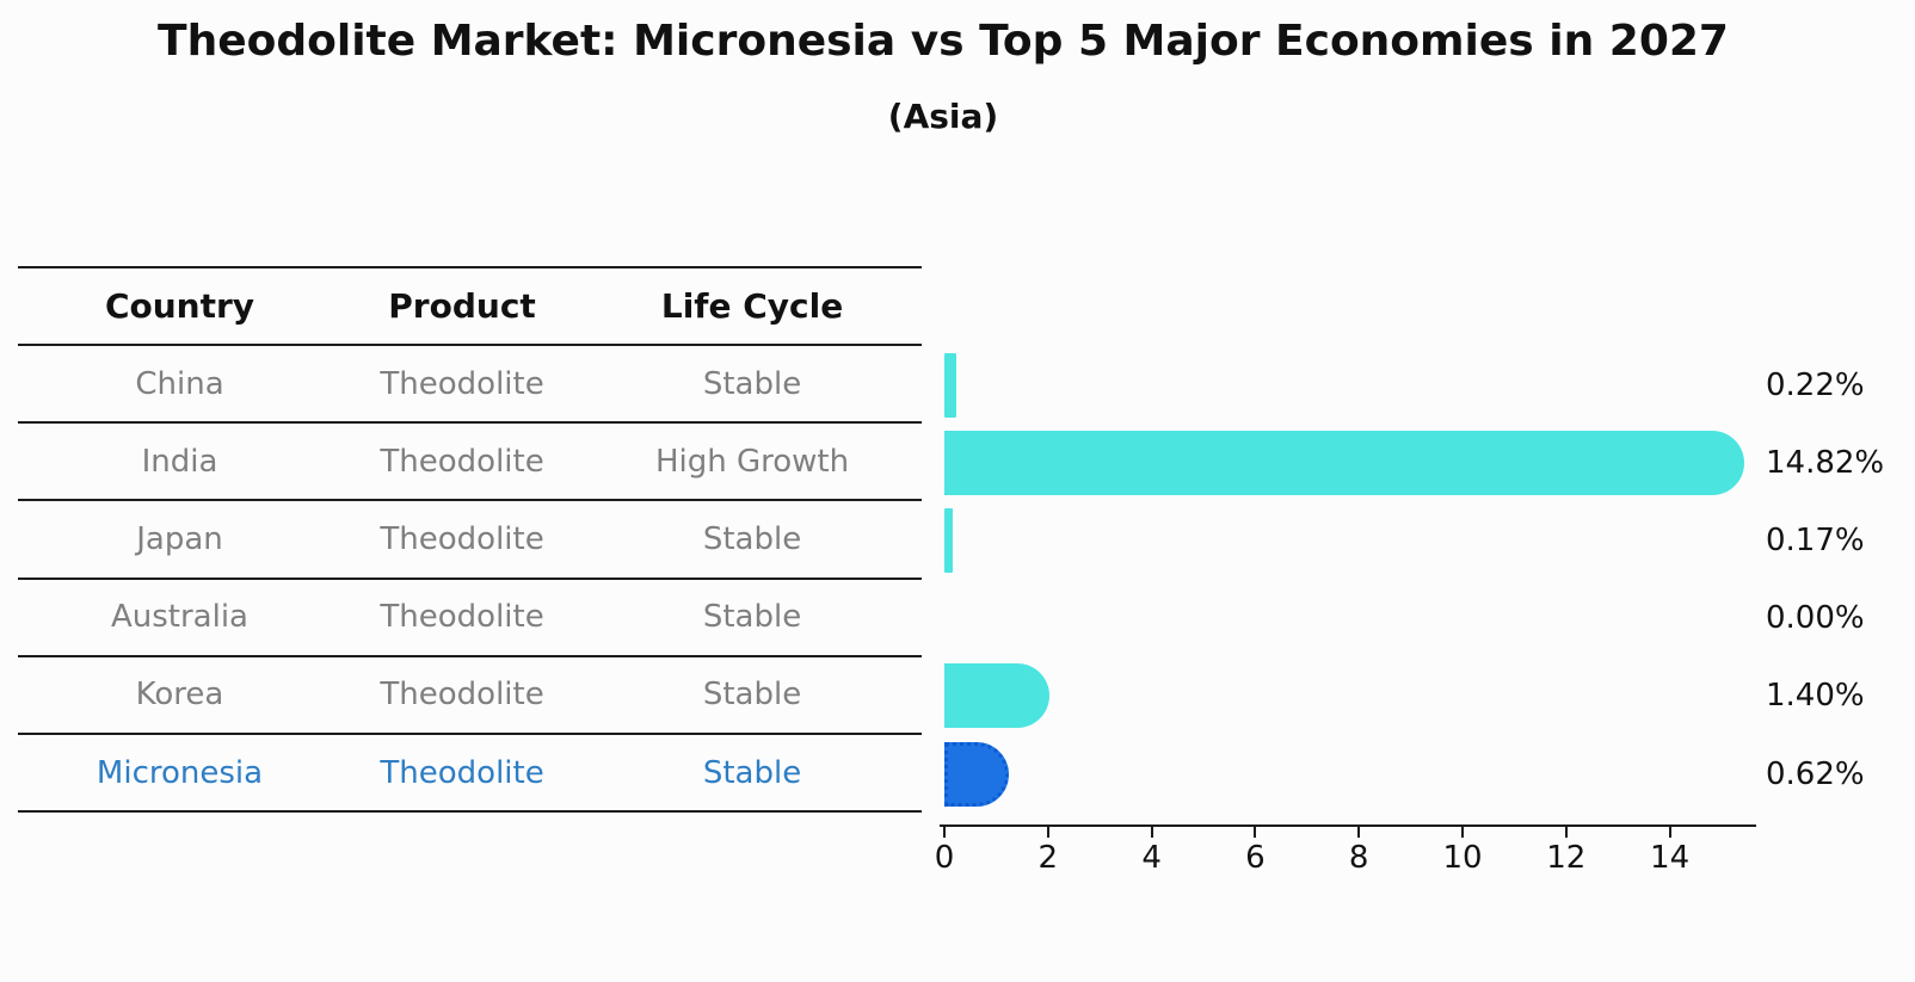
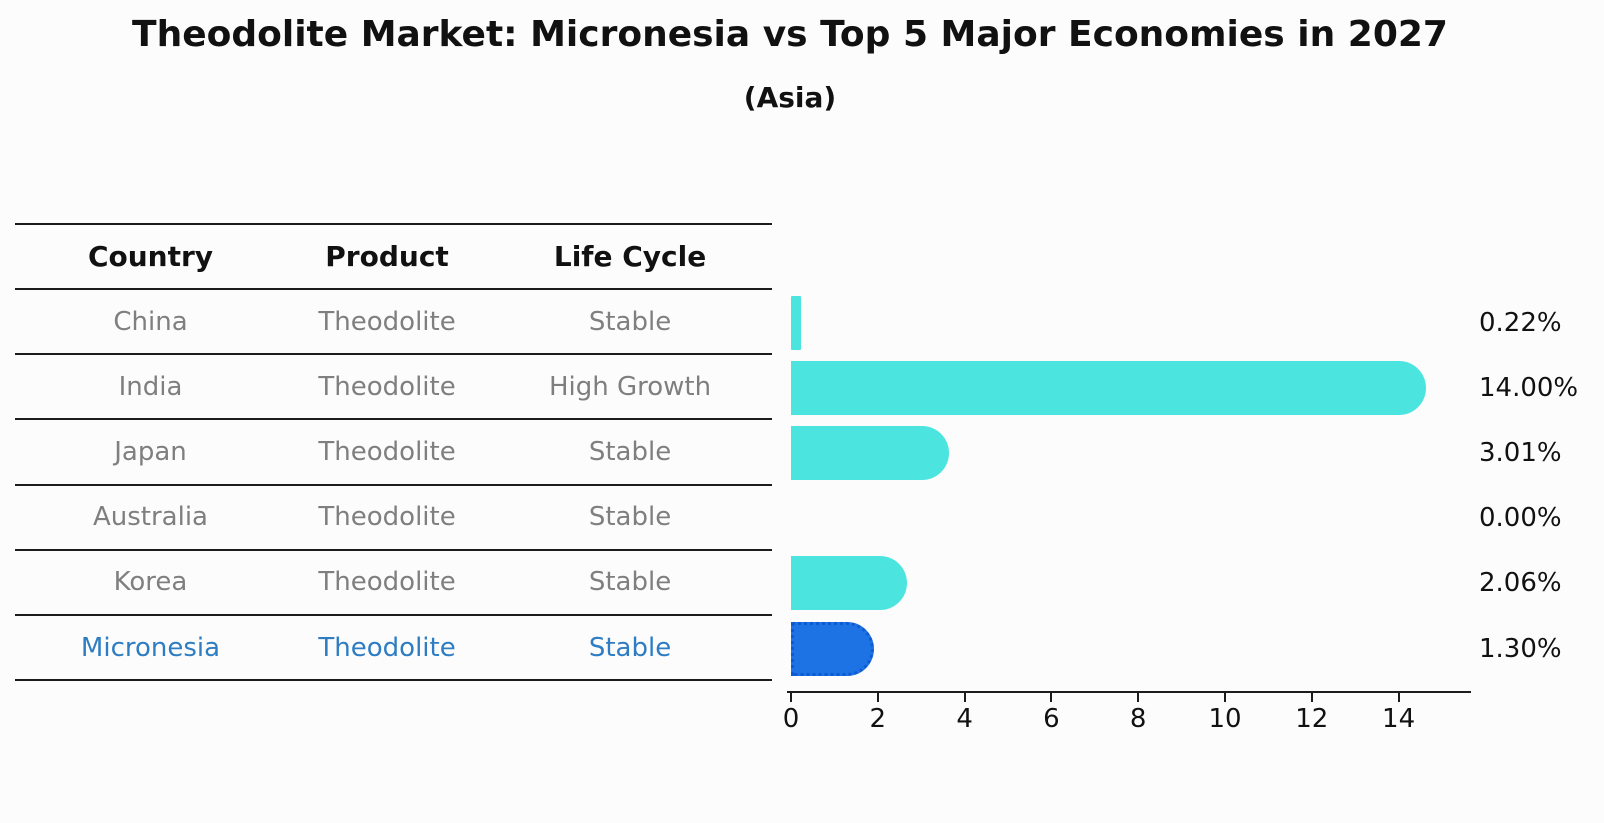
India: 14.82% -> 14.00%
Japan: 0.17% -> 3.01%
Korea: 1.40% -> 2.06%
Micronesia: 0.62% -> 1.30%
